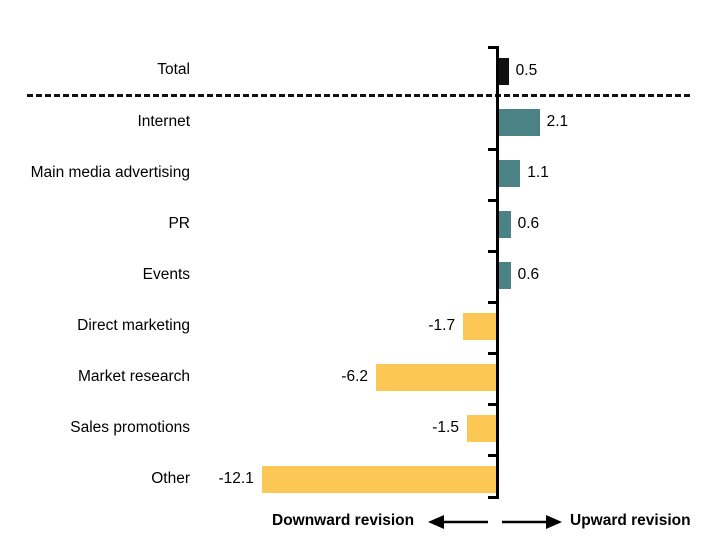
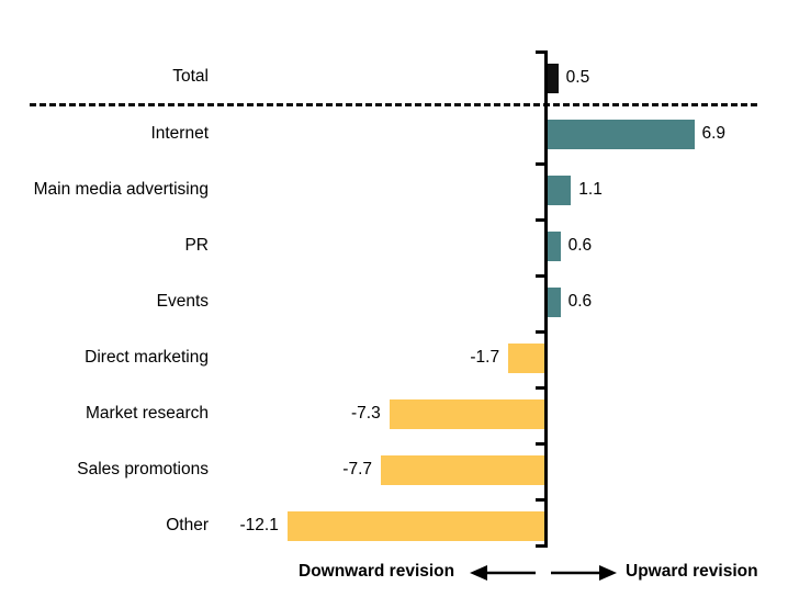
Internet: 2.1 -> 6.9
Market research: -6.2 -> -7.3
Sales promotions: -1.5 -> -7.7
